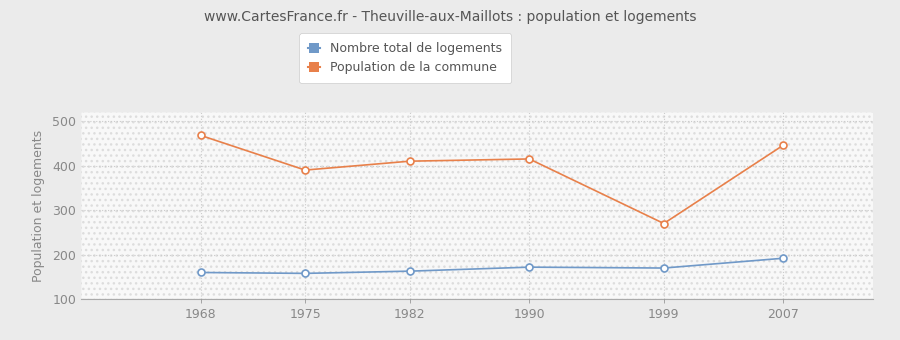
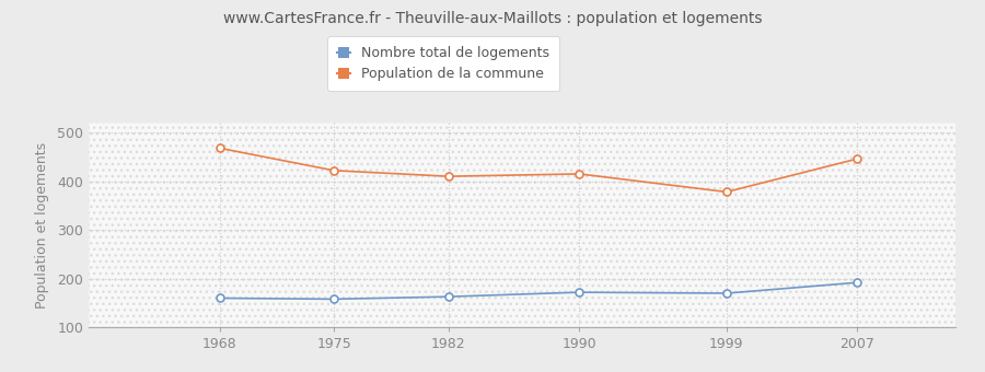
Population de la commune/1975: 390 -> 422
Population de la commune/1999: 270 -> 378
